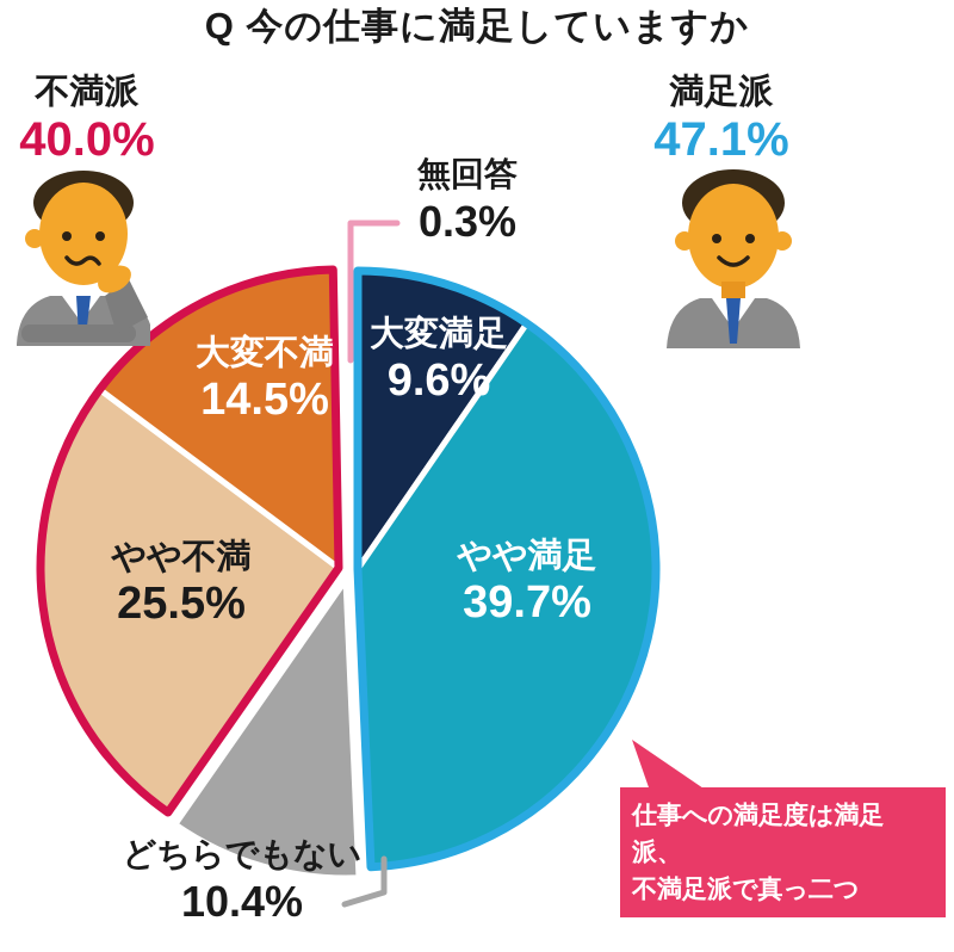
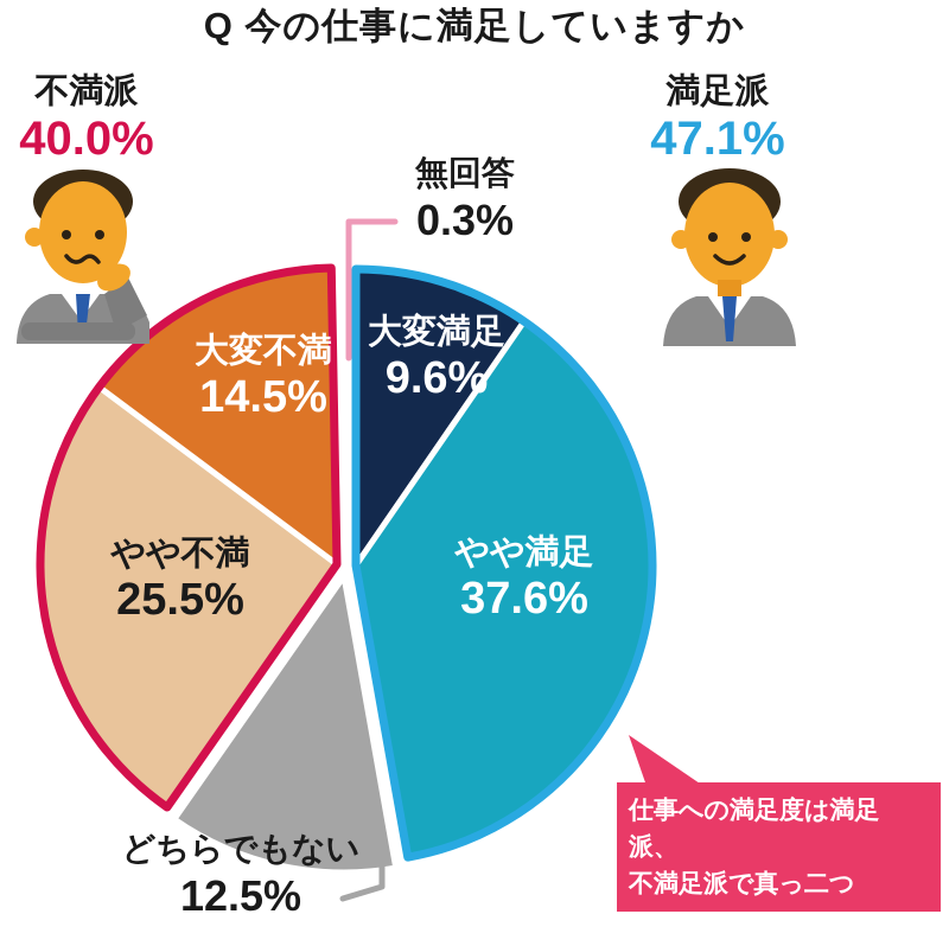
やや満足: 39.7% -> 37.6%
どちらでもない: 10.4% -> 12.5%
